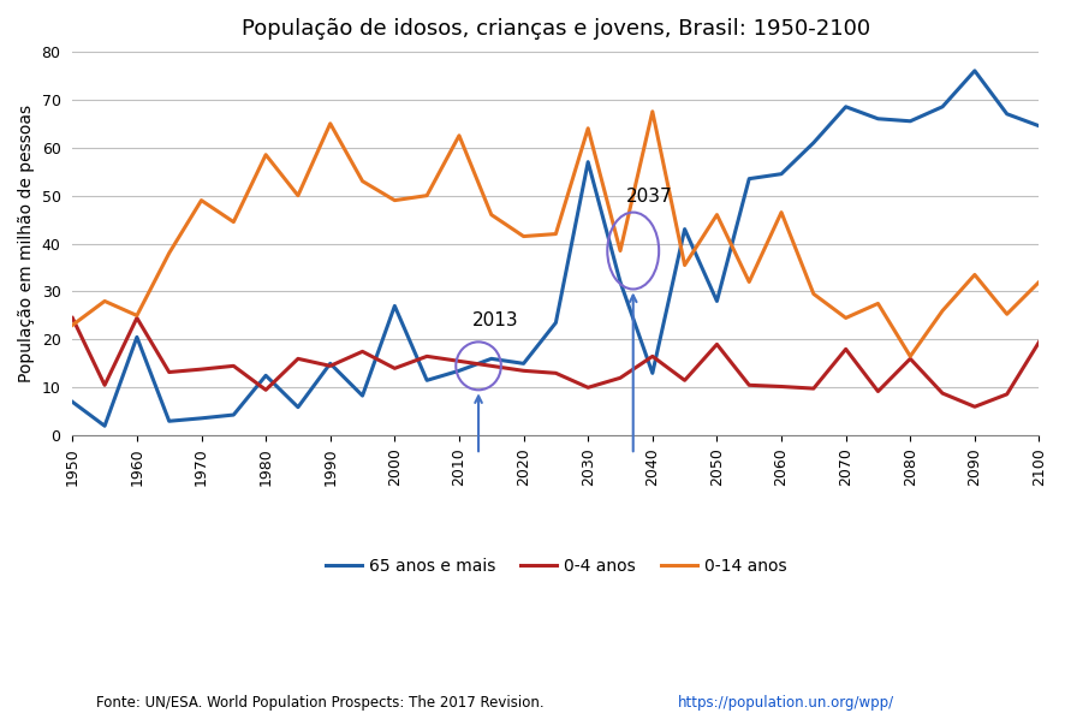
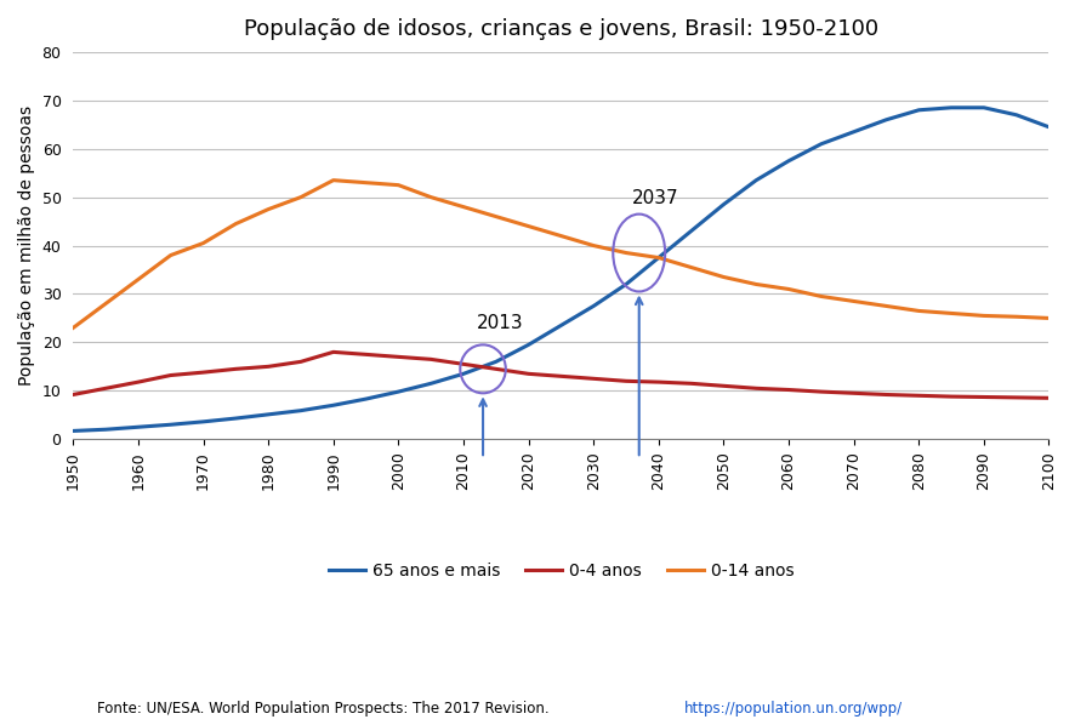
65 anos e mais/1950: 7.0 -> 1.7
0-4 anos/1950: 24.5 -> 9.2
65 anos e mais/1960: 20.5 -> 2.5
0-4 anos/1960: 24.5 -> 11.8
0-14 anos/1960: 25.0 -> 33.0
0-14 anos/1970: 49.0 -> 40.5
65 anos e mais/1980: 12.5 -> 5.1
0-4 anos/1980: 9.5 -> 15.0
0-14 anos/1980: 58.5 -> 47.5
65 anos e mais/1990: 15.0 -> 7.0
0-4 anos/1990: 14.5 -> 18.0
0-14 anos/1990: 65.0 -> 53.5
65 anos e mais/2000: 27.0 -> 9.8
0-4 anos/2000: 14.0 -> 17.0
0-14 anos/2000: 49.0 -> 52.5
0-14 anos/2010: 62.5 -> 48.0
65 anos e mais/2020: 15.0 -> 19.5
0-14 anos/2020: 41.5 -> 44.0
65 anos e mais/2030: 57.0 -> 27.5
0-4 anos/2030: 10.0 -> 12.5
0-14 anos/2030: 64.0 -> 40.0
65 anos e mais/2040: 13.0 -> 37.5
0-4 anos/2040: 16.5 -> 11.8
0-14 anos/2040: 67.5 -> 37.5
65 anos e mais/2050: 28.0 -> 48.5
0-4 anos/2050: 19.0 -> 11.0
0-14 anos/2050: 46.0 -> 33.5
65 anos e mais/2060: 54.5 -> 57.5
0-14 anos/2060: 46.5 -> 31.0
65 anos e mais/2070: 68.5 -> 63.5
0-4 anos/2070: 18.0 -> 9.5
0-14 anos/2070: 24.5 -> 28.5
65 anos e mais/2080: 65.5 -> 68.0
0-4 anos/2080: 16.0 -> 9.0
0-14 anos/2080: 16.5 -> 26.5
65 anos e mais/2090: 76.0 -> 68.5
0-4 anos/2090: 6.0 -> 8.7
0-14 anos/2090: 33.5 -> 25.5
0-4 anos/2100: 19.5 -> 8.5
0-14 anos/2100: 32.0 -> 25.0
